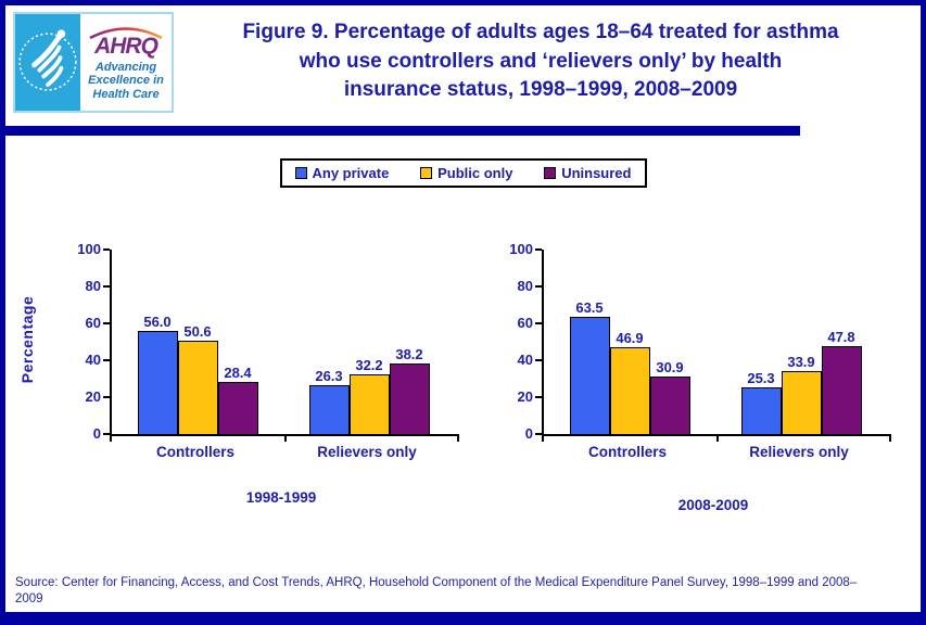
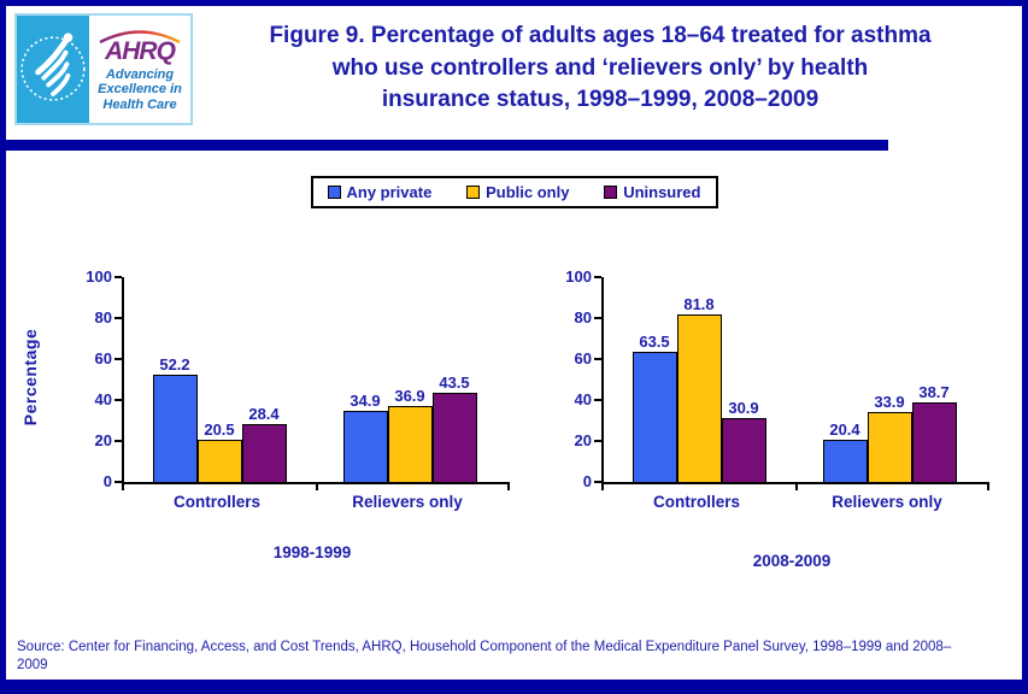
1998-1999/Any private/Controllers: 56.0 -> 52.2
1998-1999/Public only/Controllers: 50.6 -> 20.5
1998-1999/Any private/Relievers only: 26.3 -> 34.9
1998-1999/Public only/Relievers only: 32.2 -> 36.9
1998-1999/Uninsured/Relievers only: 38.2 -> 43.5
2008-2009/Public only/Controllers: 46.9 -> 81.8
2008-2009/Any private/Relievers only: 25.3 -> 20.4
2008-2009/Uninsured/Relievers only: 47.8 -> 38.7
